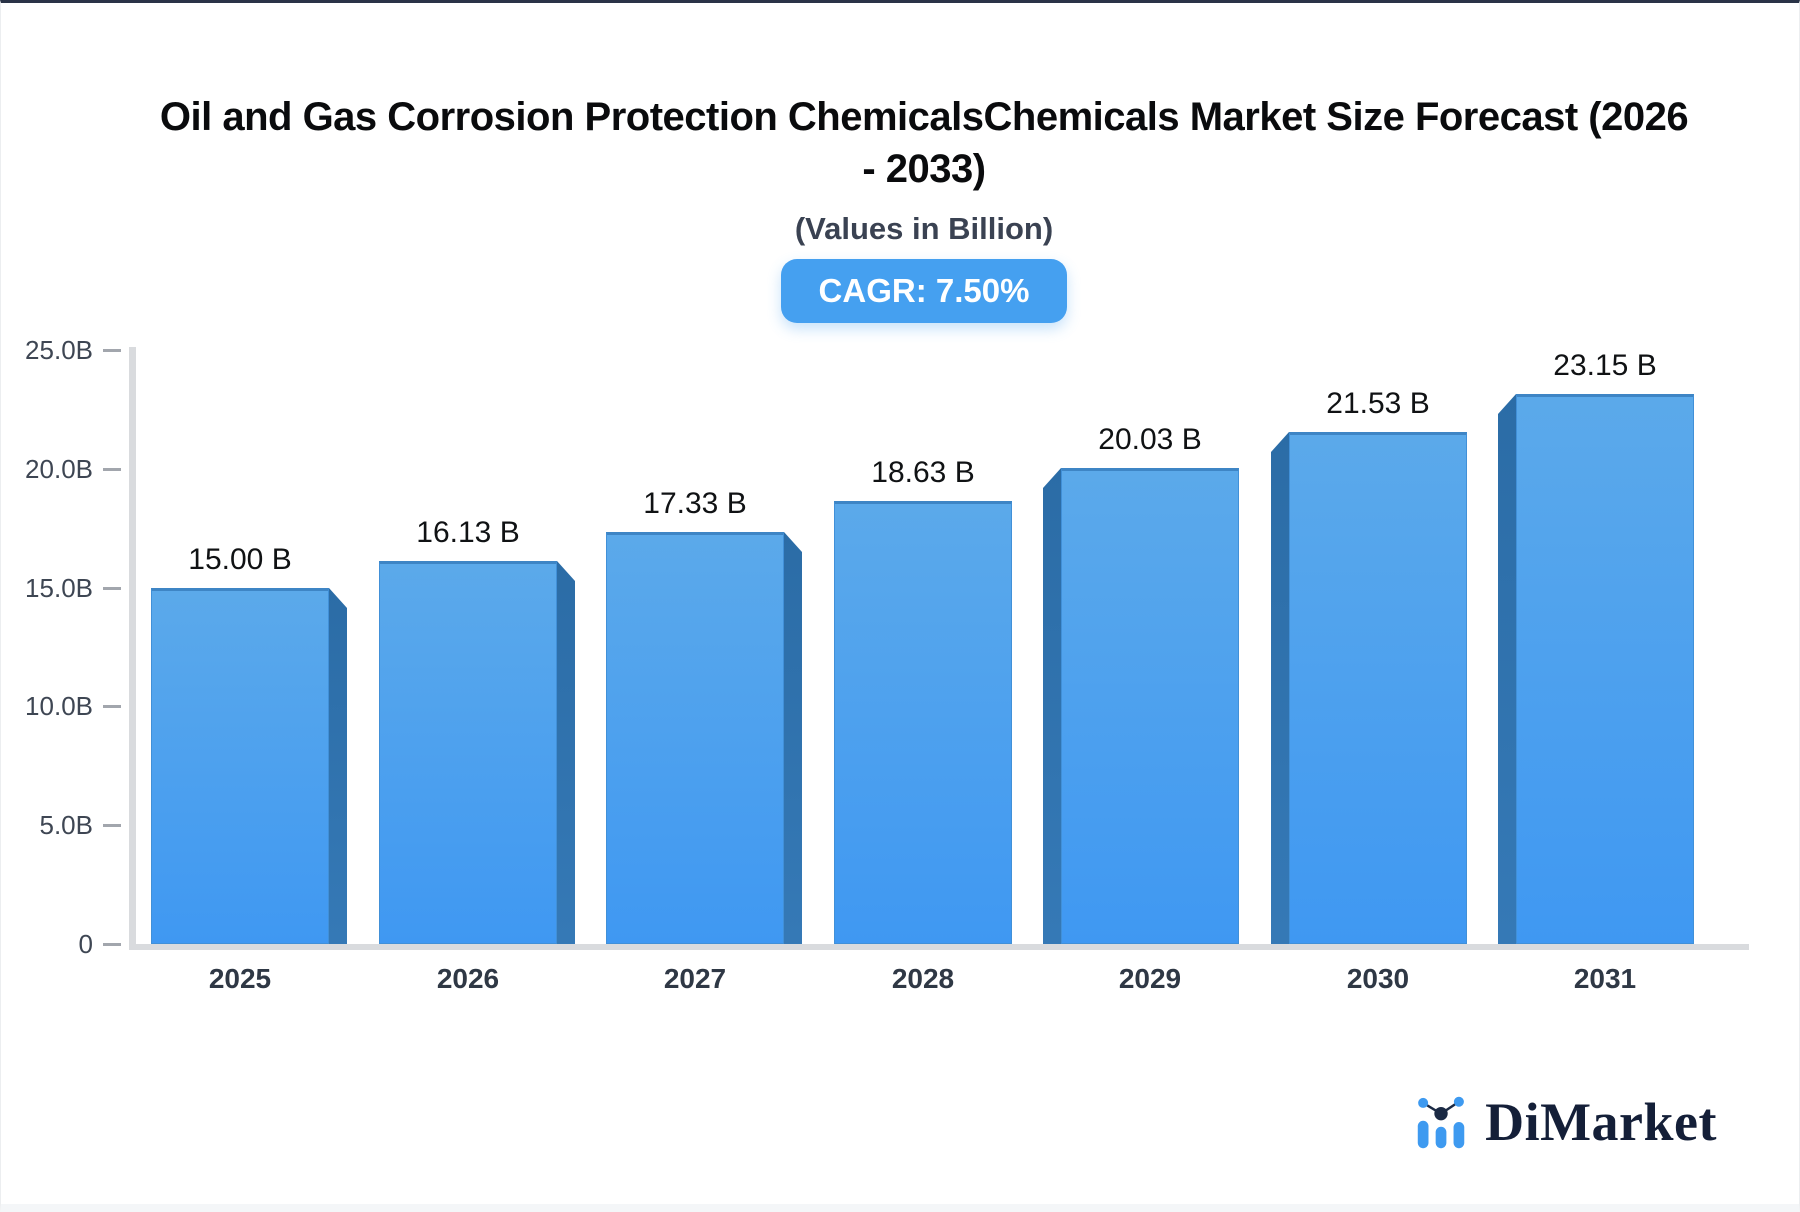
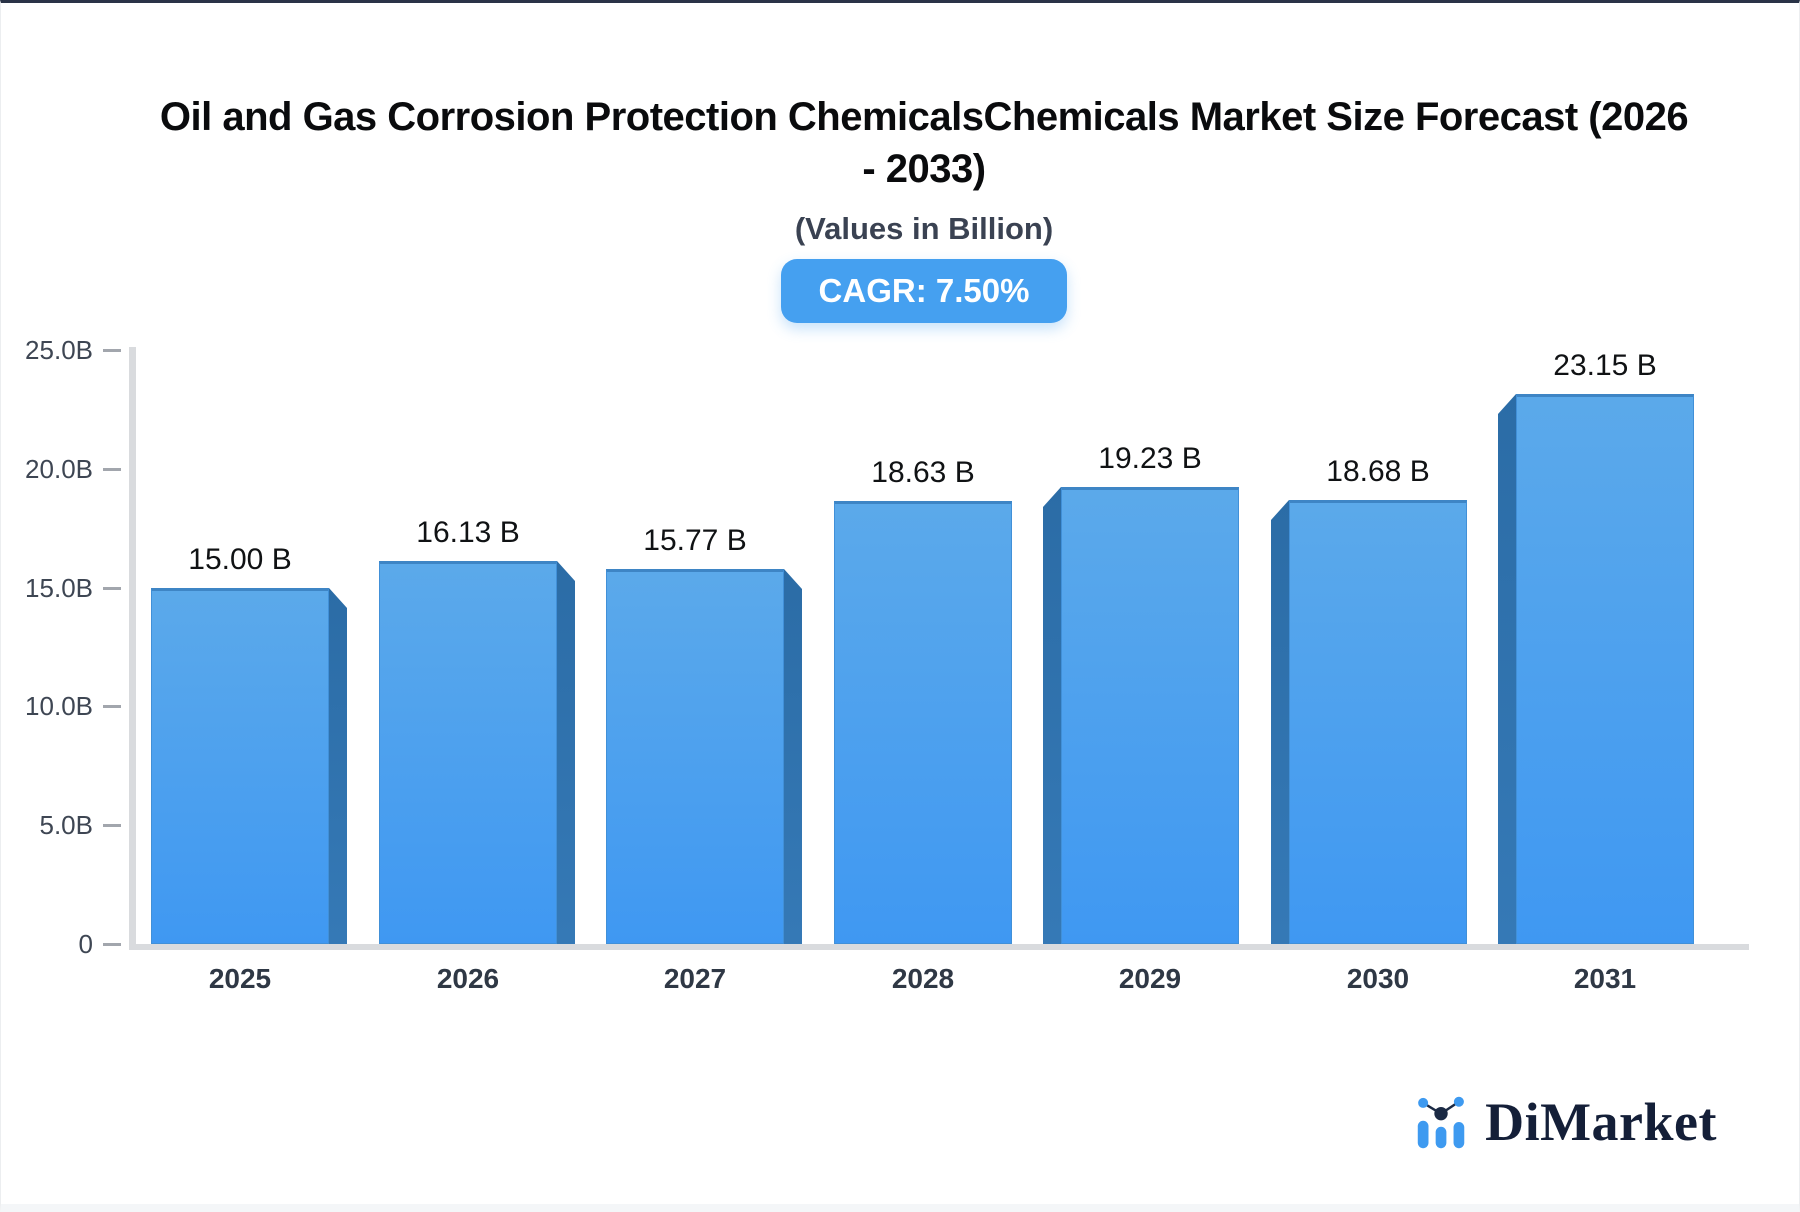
2027: 17.33 -> 15.77
2029: 20.03 -> 19.23
2030: 21.53 -> 18.68
